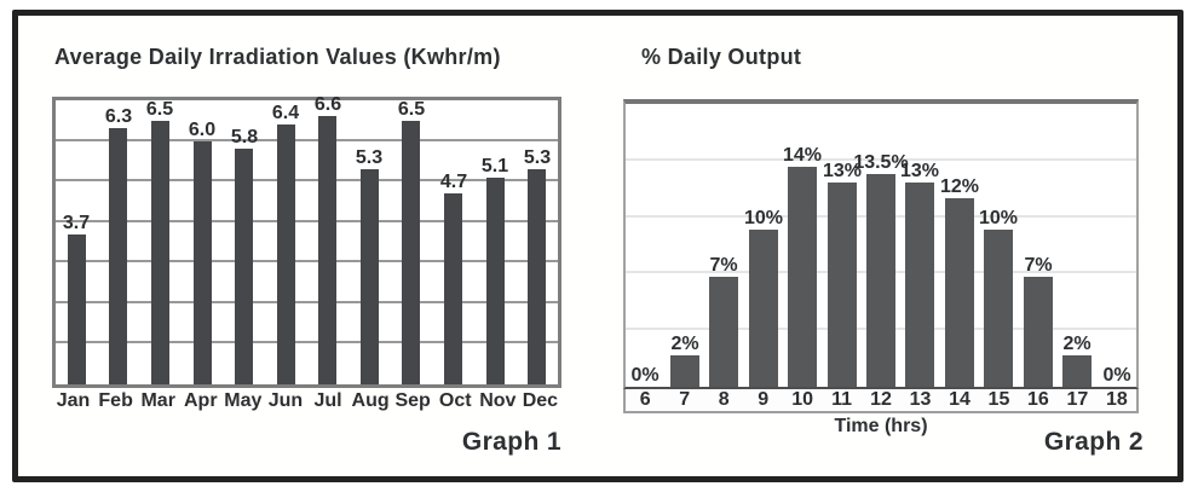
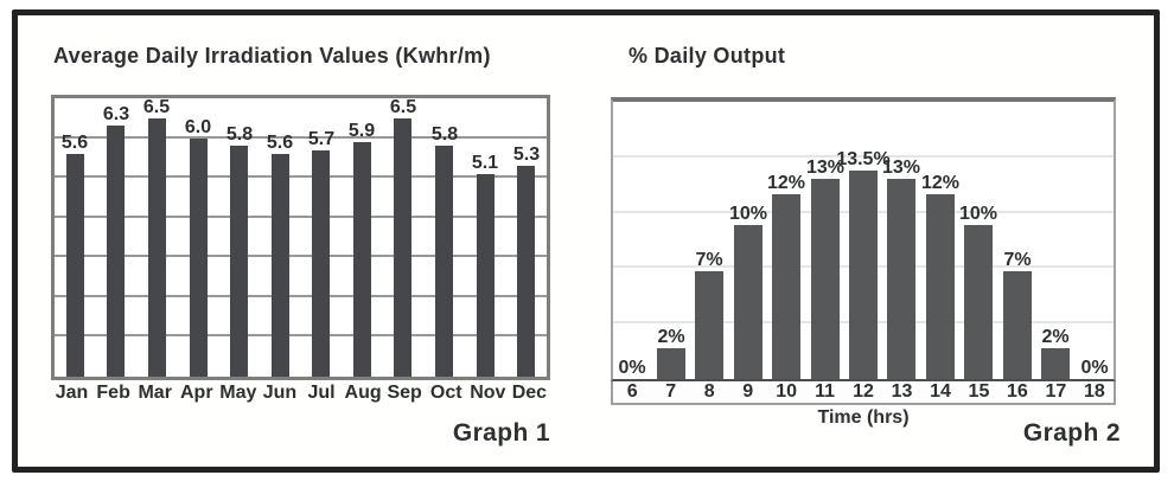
Average Daily Irradiation Values (Kwhr/m)/Jan: 3.7 -> 5.6
Average Daily Irradiation Values (Kwhr/m)/Jun: 6.4 -> 5.6
Average Daily Irradiation Values (Kwhr/m)/Jul: 6.6 -> 5.7
Average Daily Irradiation Values (Kwhr/m)/Aug: 5.3 -> 5.9
Average Daily Irradiation Values (Kwhr/m)/Oct: 4.7 -> 5.8
% Daily Output/10: 14% -> 12%
